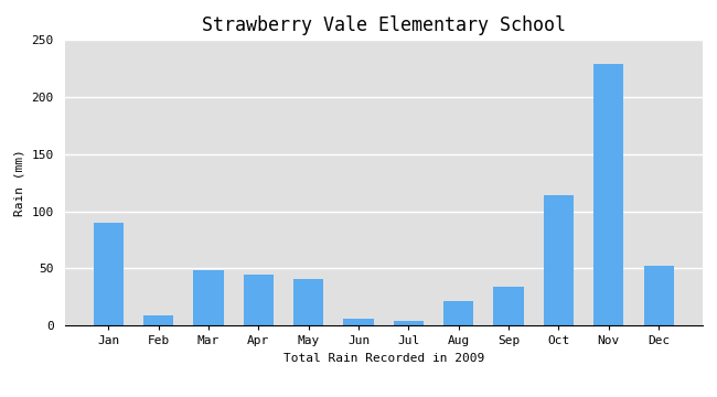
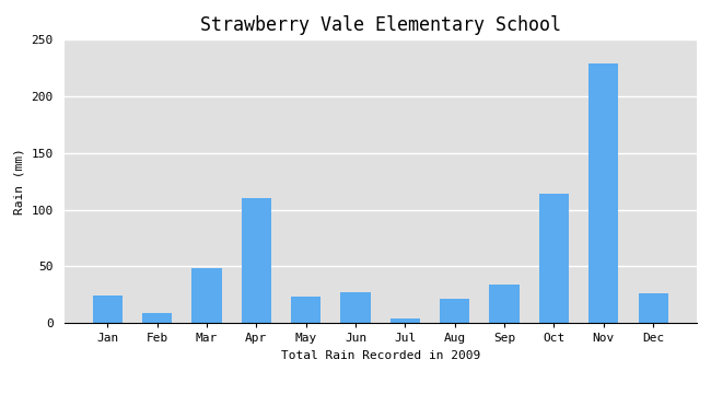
Jan: 90 -> 24
Apr: 45 -> 110
May: 41 -> 23
Jun: 6 -> 27
Dec: 52 -> 26
